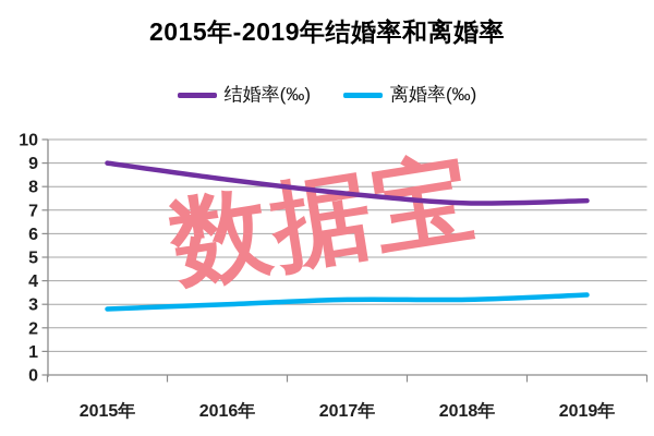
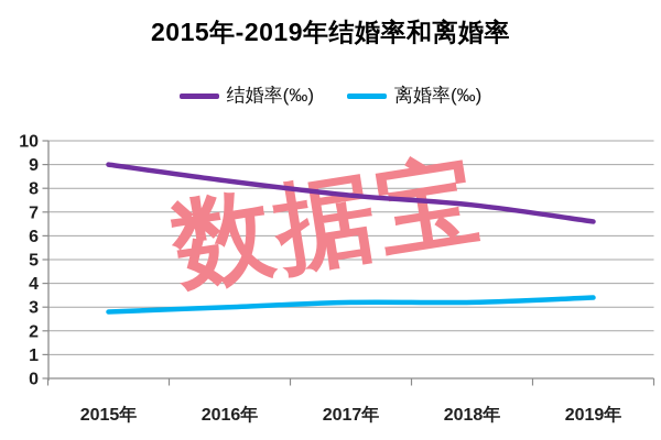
结婚率(‰)/2019年: 7.4 -> 6.6
